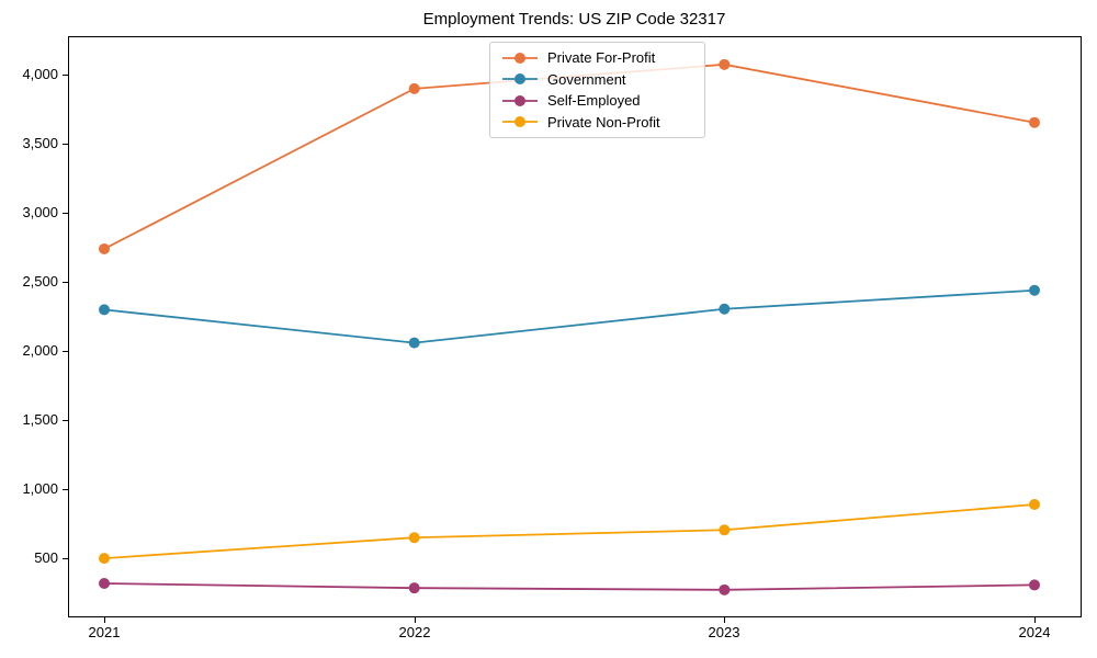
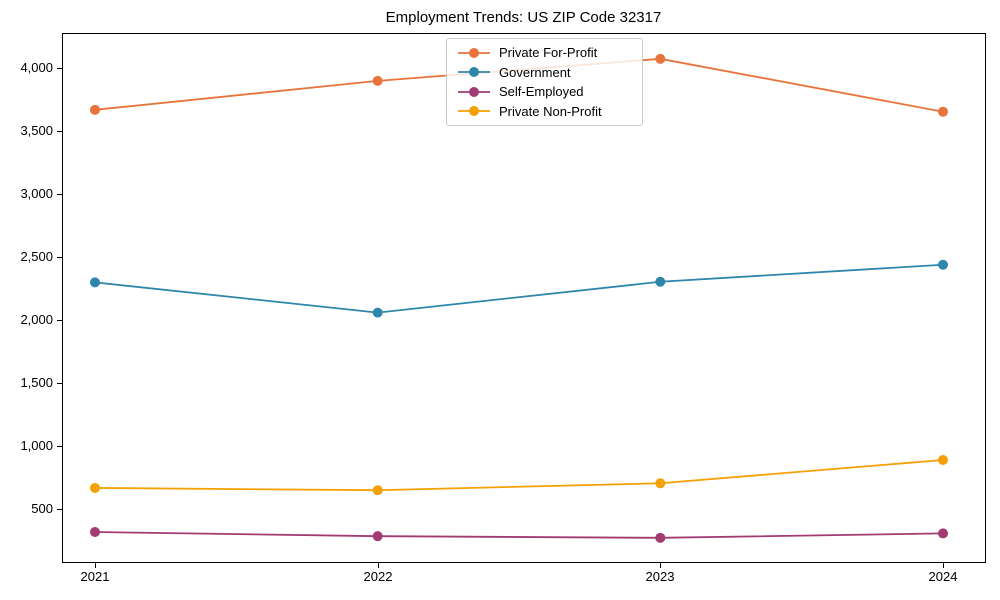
Private For-Profit/2021: 2740 -> 3670
Private Non-Profit/2021: 500 -> 670
